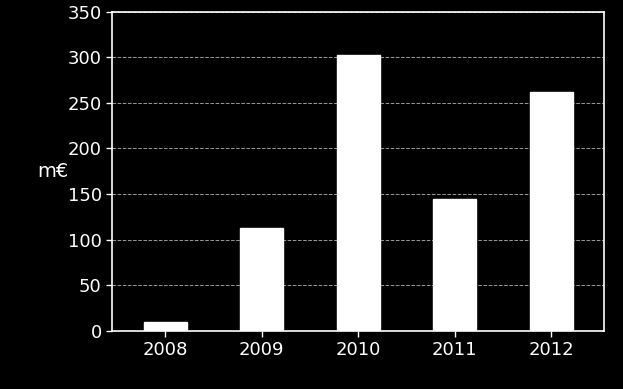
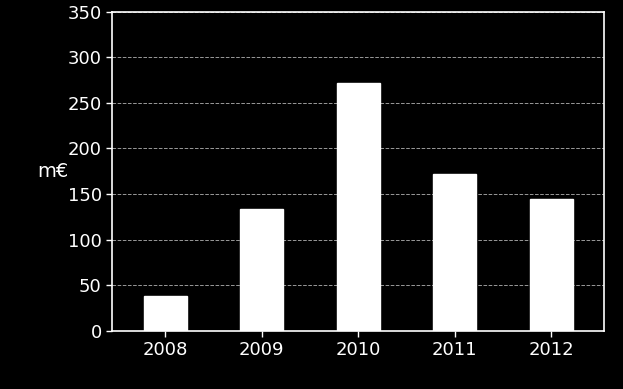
2008: 10 -> 38
2009: 113 -> 134
2010: 302 -> 272
2011: 145 -> 172
2012: 262 -> 144
